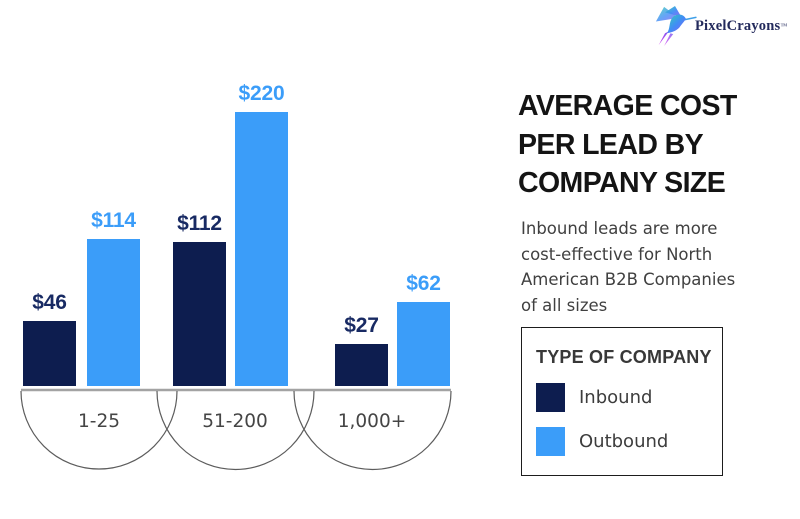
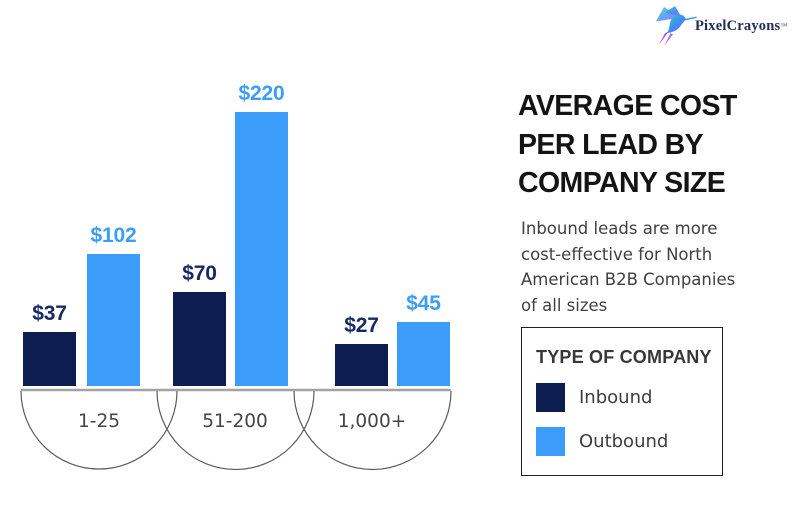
Inbound/1-25: $46 -> $37
Outbound/1-25: $114 -> $102
Inbound/51-200: $112 -> $70
Outbound/1,000+: $62 -> $45
